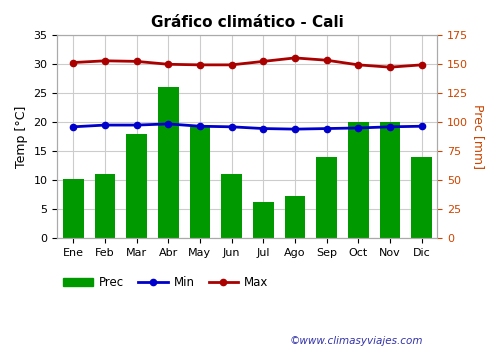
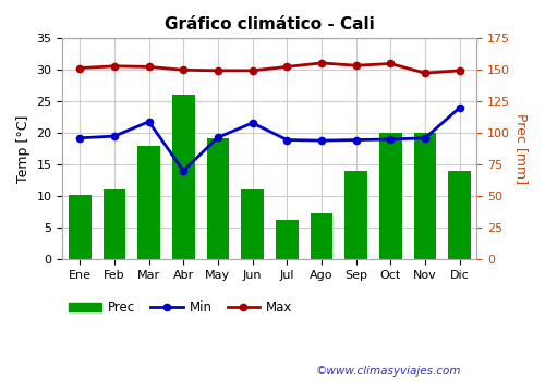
Min/Mar: 19.5 -> 21.8
Min/Abr: 19.7 -> 14.0
Min/Jun: 19.2 -> 21.6
Max/Oct: 29.9 -> 31.0
Min/Dic: 19.3 -> 24.0
